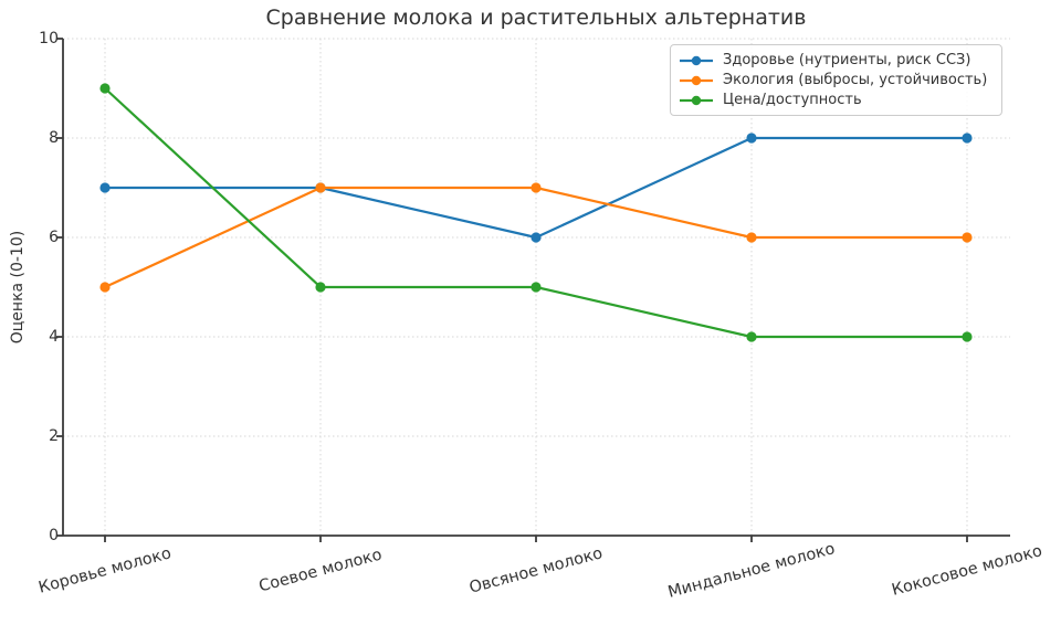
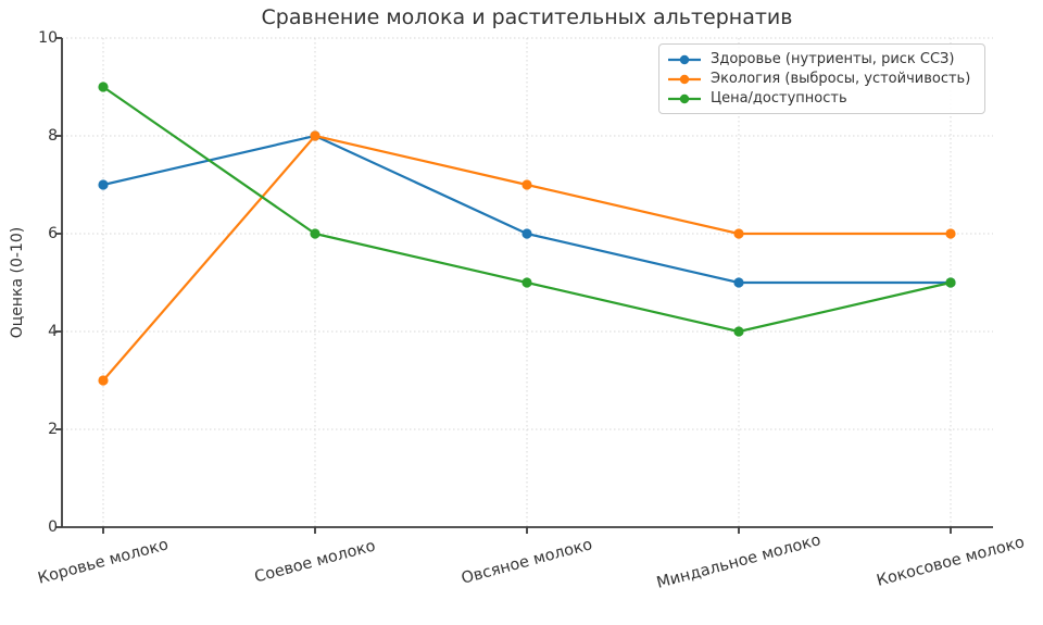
Экология (выбросы, устойчивость)/Коровье молоко: 5 -> 3
Здоровье (нутриенты, риск ССЗ)/Соевое молоко: 7 -> 8
Экология (выбросы, устойчивость)/Соевое молоко: 7 -> 8
Цена/доступность/Соевое молоко: 5 -> 6
Здоровье (нутриенты, риск ССЗ)/Миндальное молоко: 8 -> 5
Здоровье (нутриенты, риск ССЗ)/Кокосовое молоко: 8 -> 5
Цена/доступность/Кокосовое молоко: 4 -> 5
